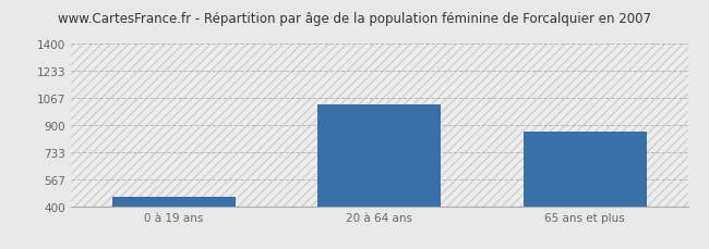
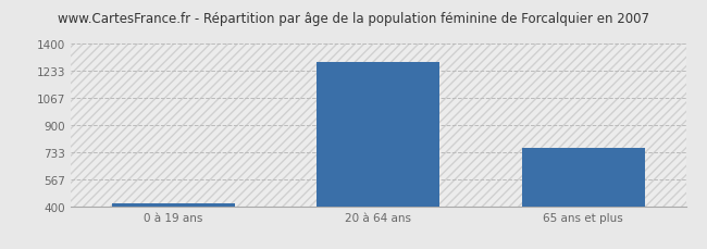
0 à 19 ans: 460 -> 420
20 à 64 ans: 1030 -> 1290
65 ans et plus: 860 -> 760
